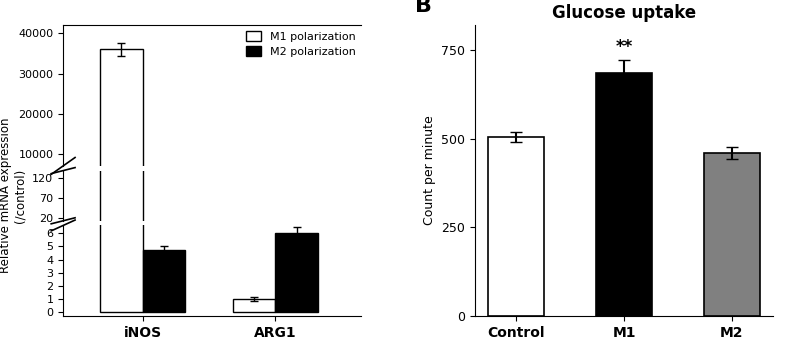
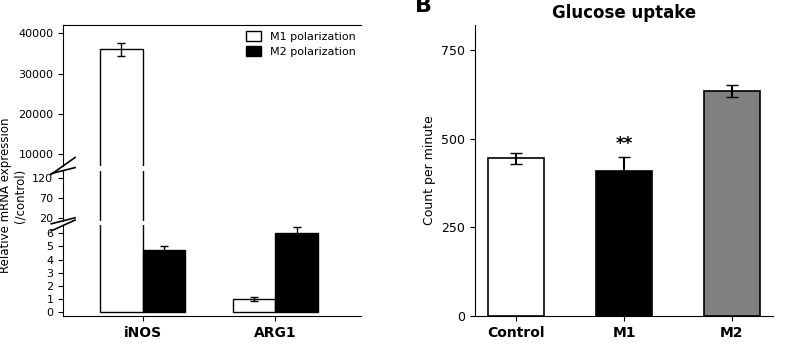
Glucose uptake/Control: 505 -> 445
Glucose uptake/M1: 685 -> 410
Glucose uptake/M2: 460 -> 635
